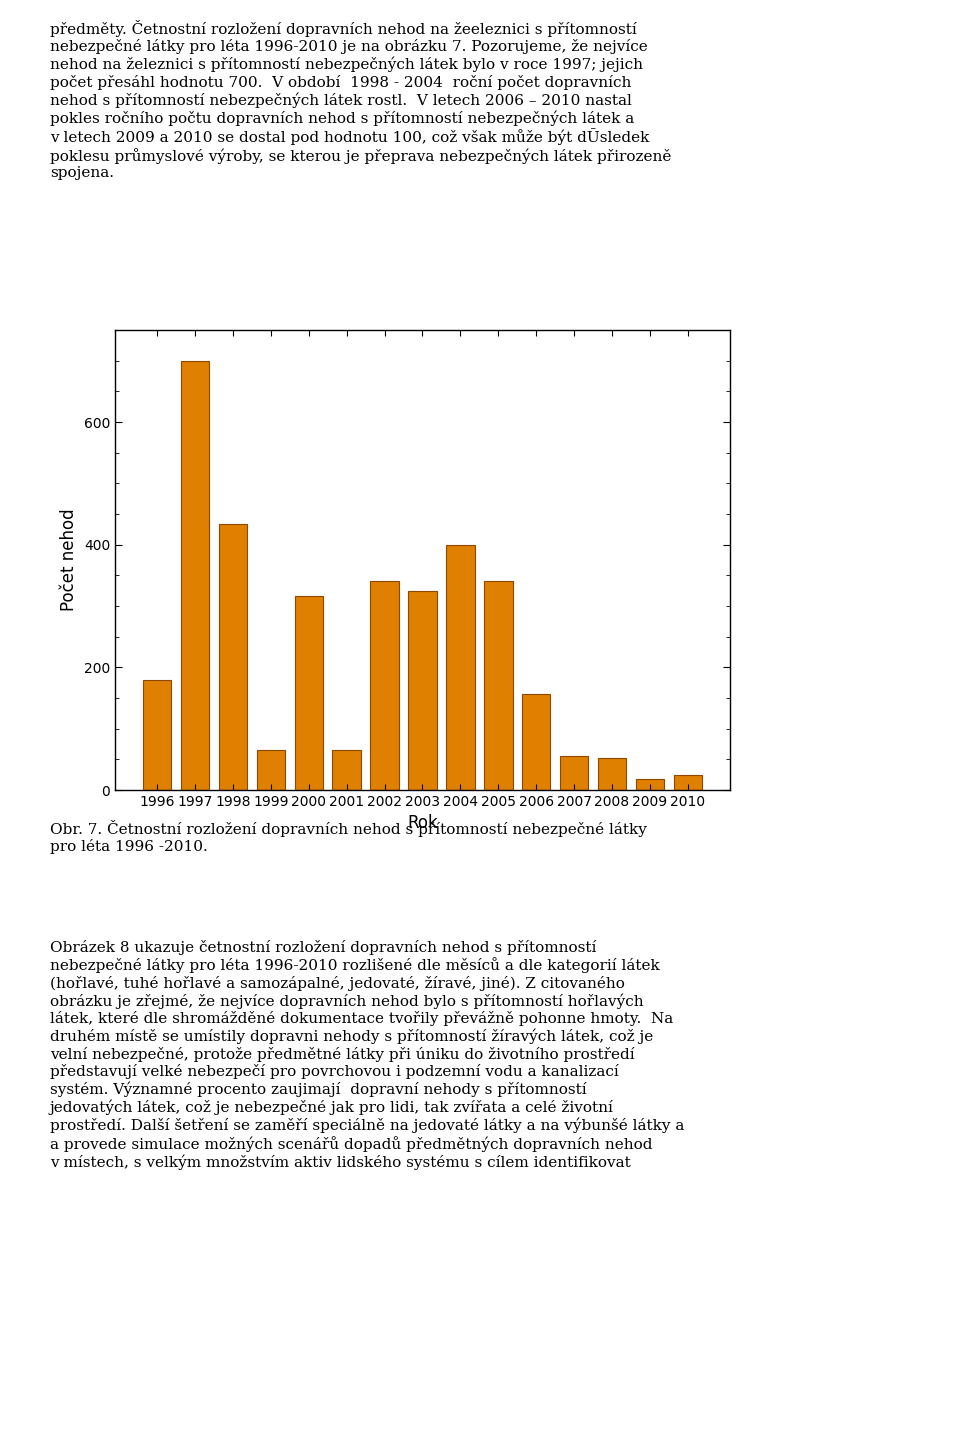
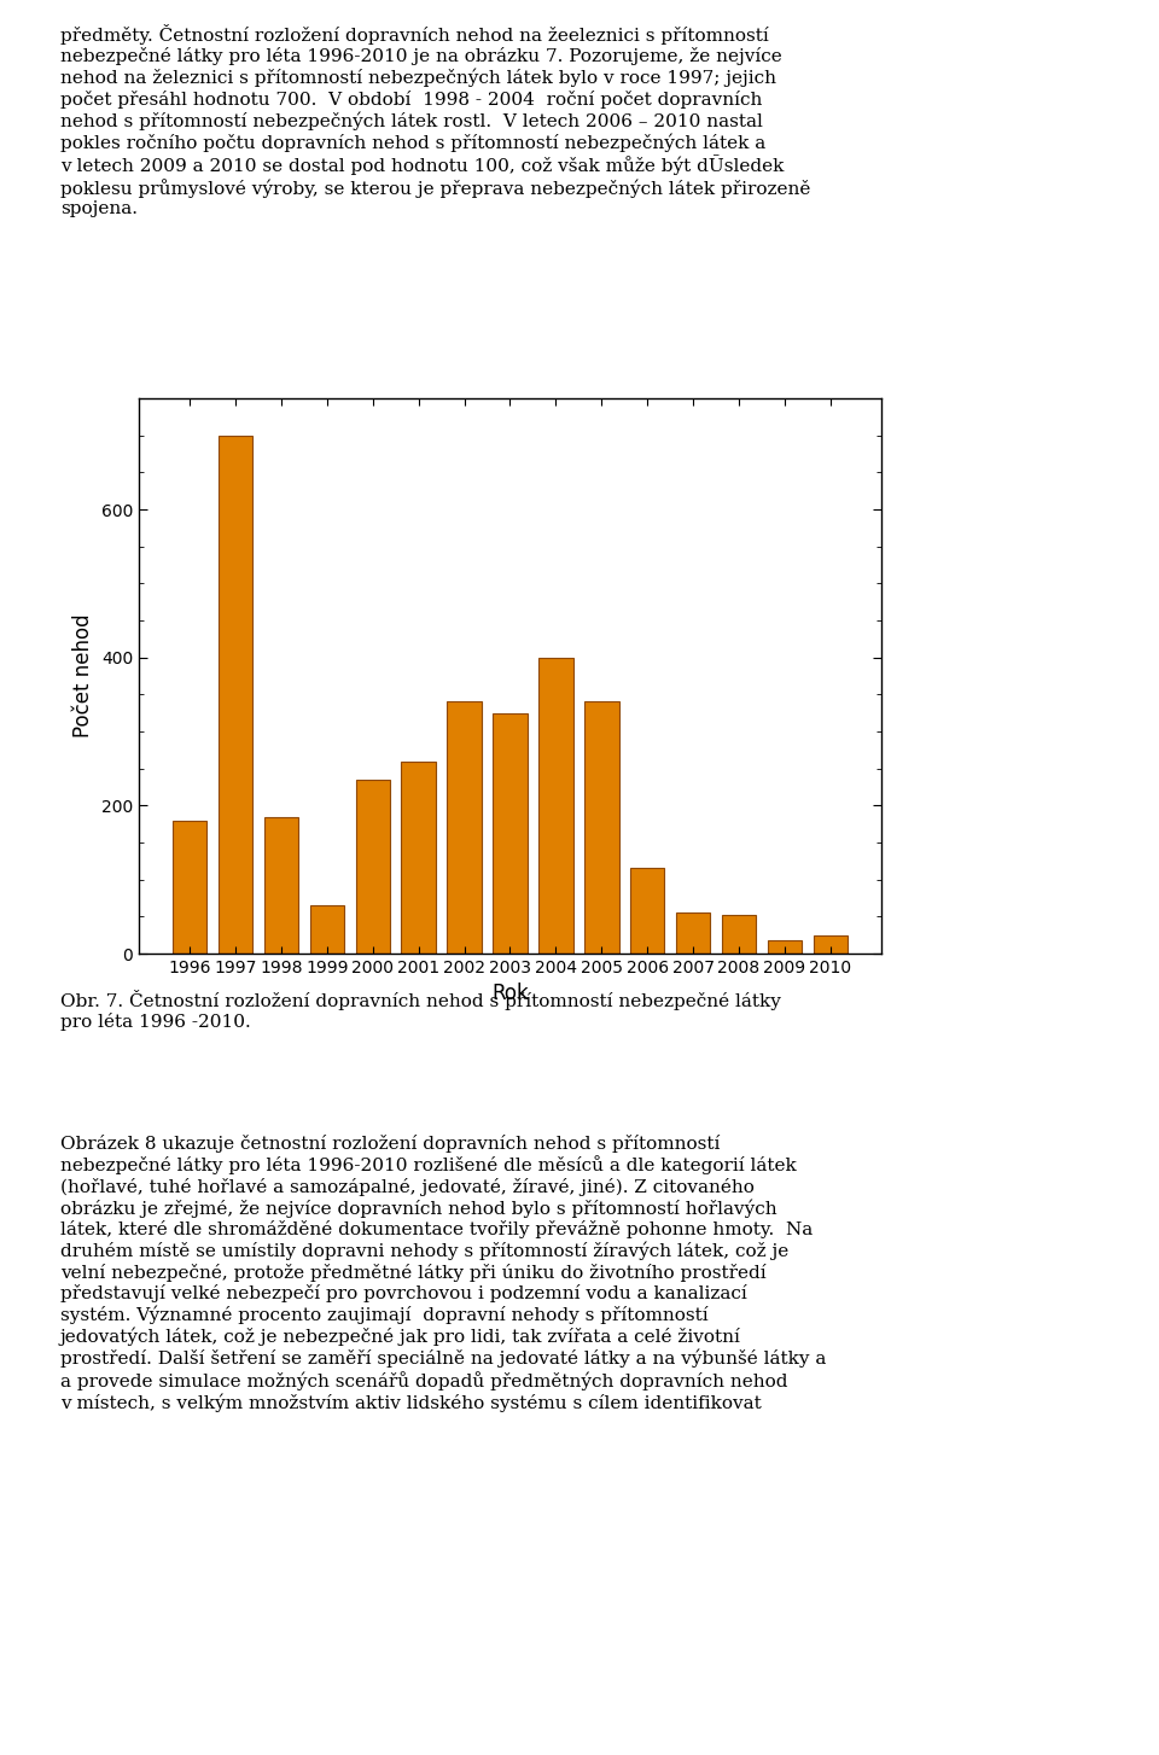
1998: 434 -> 185
2000: 316 -> 235
2001: 66 -> 260
2006: 156 -> 115
